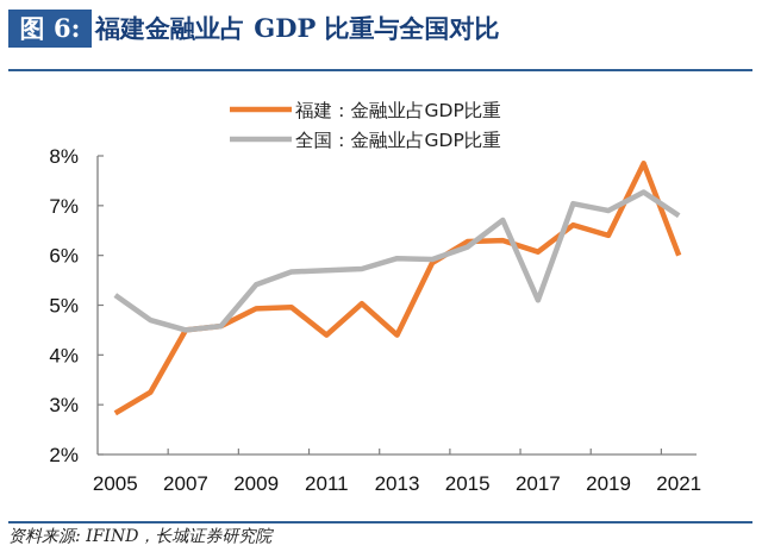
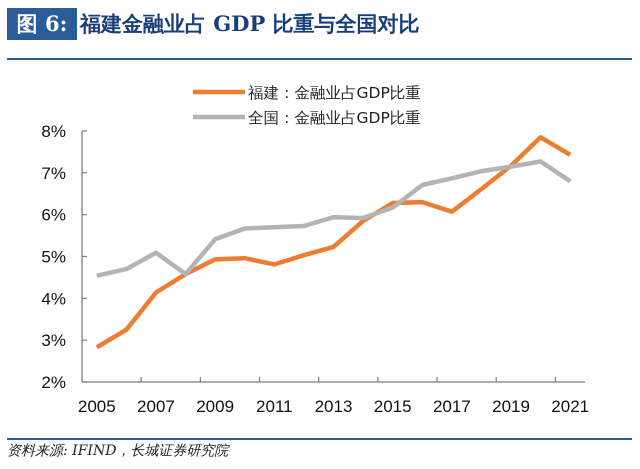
全国：金融业占GDP比重/2005: 5.2% -> 4.5%
福建：金融业占GDP比重/2007: 4.5% -> 4.1%
全国：金融业占GDP比重/2007: 4.5% -> 5.1%
福建：金融业占GDP比重/2011: 4.4% -> 4.8%
福建：金融业占GDP比重/2013: 4.4% -> 5.2%
全国：金融业占GDP比重/2017: 5.1% -> 6.9%
福建：金融业占GDP比重/2019: 6.4% -> 7.2%
全国：金融业占GDP比重/2019: 6.9% -> 7.2%
福建：金融业占GDP比重/2021: 6.0% -> 7.4%
